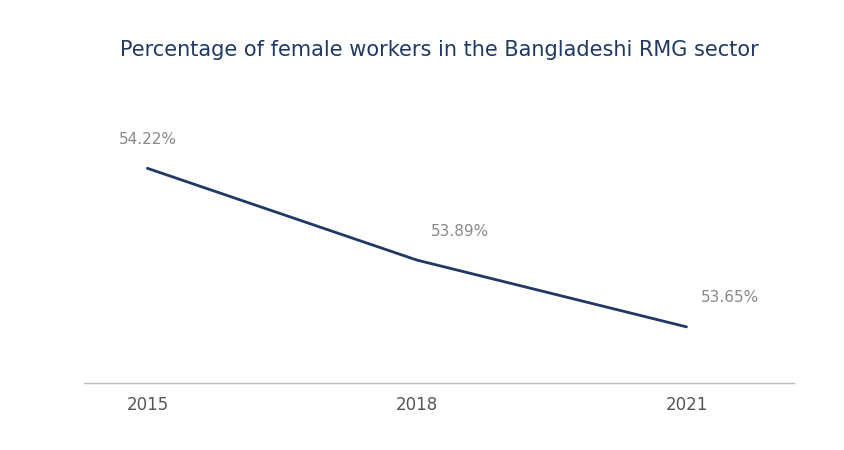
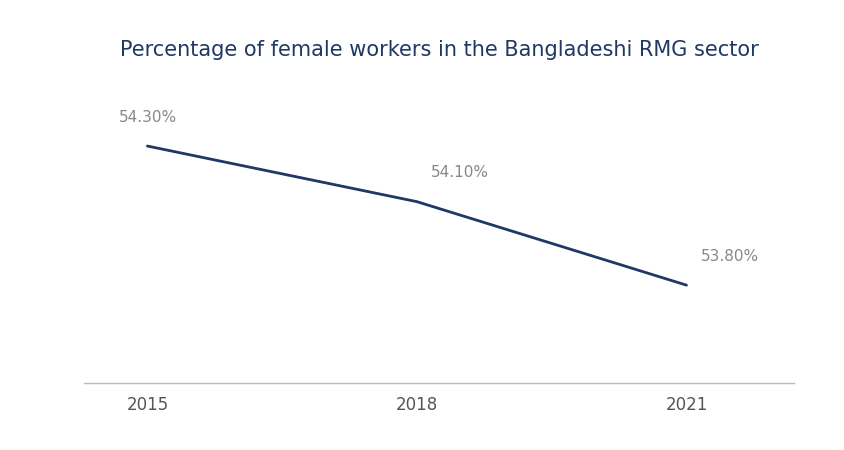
2015: 54.22% -> 54.30%
2018: 53.89% -> 54.10%
2021: 53.65% -> 53.80%
